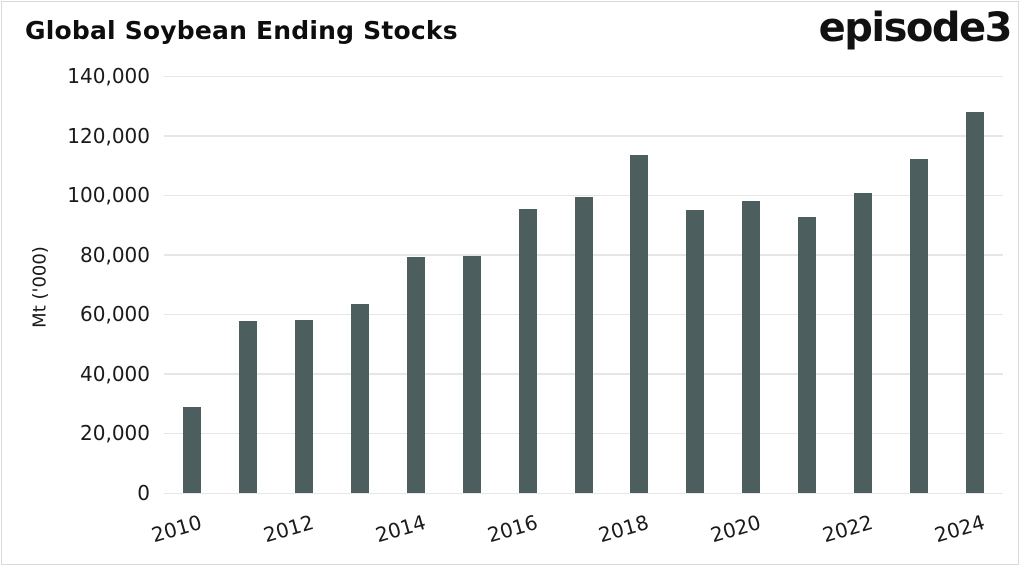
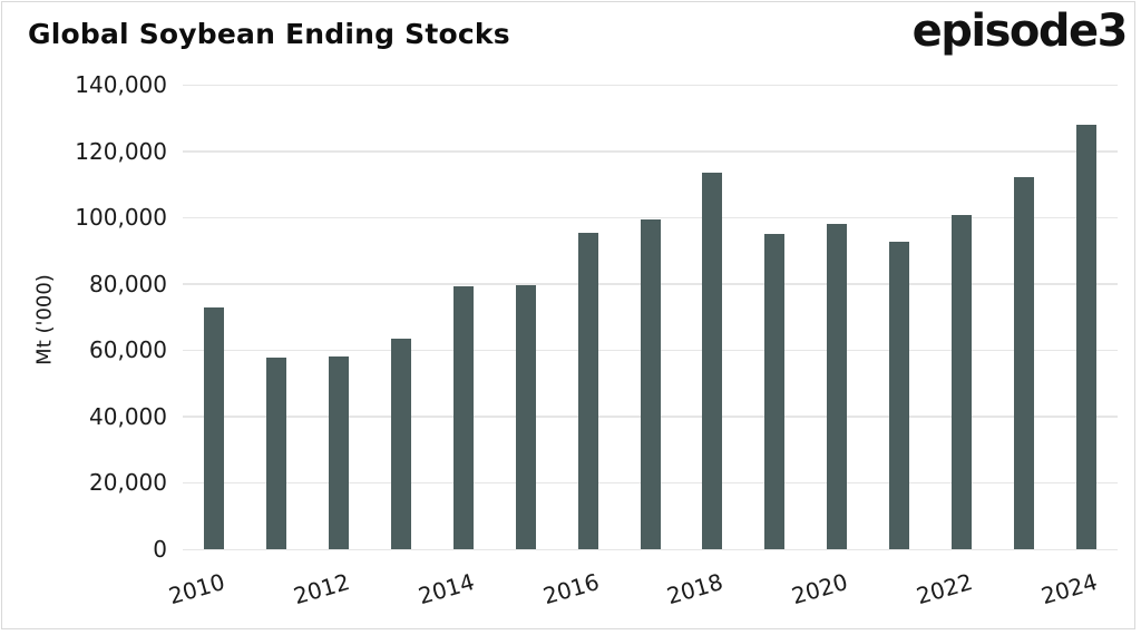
2010: 29000 -> 73000
